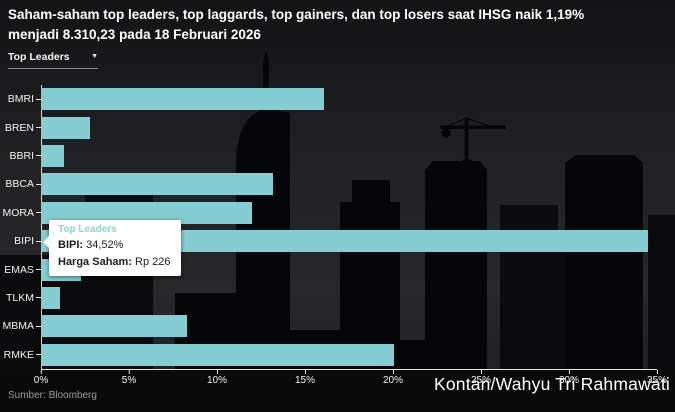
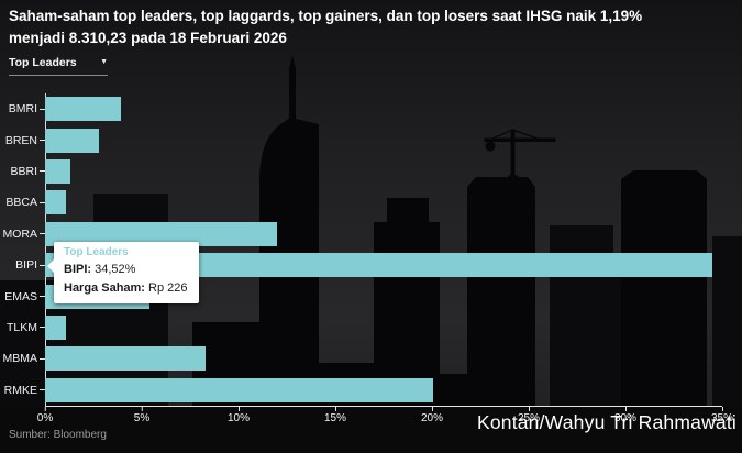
BMRI: 16.1% -> 3.9%
BBCA: 13.2% -> 1.1%
EMAS: 2.3% -> 5.4%
